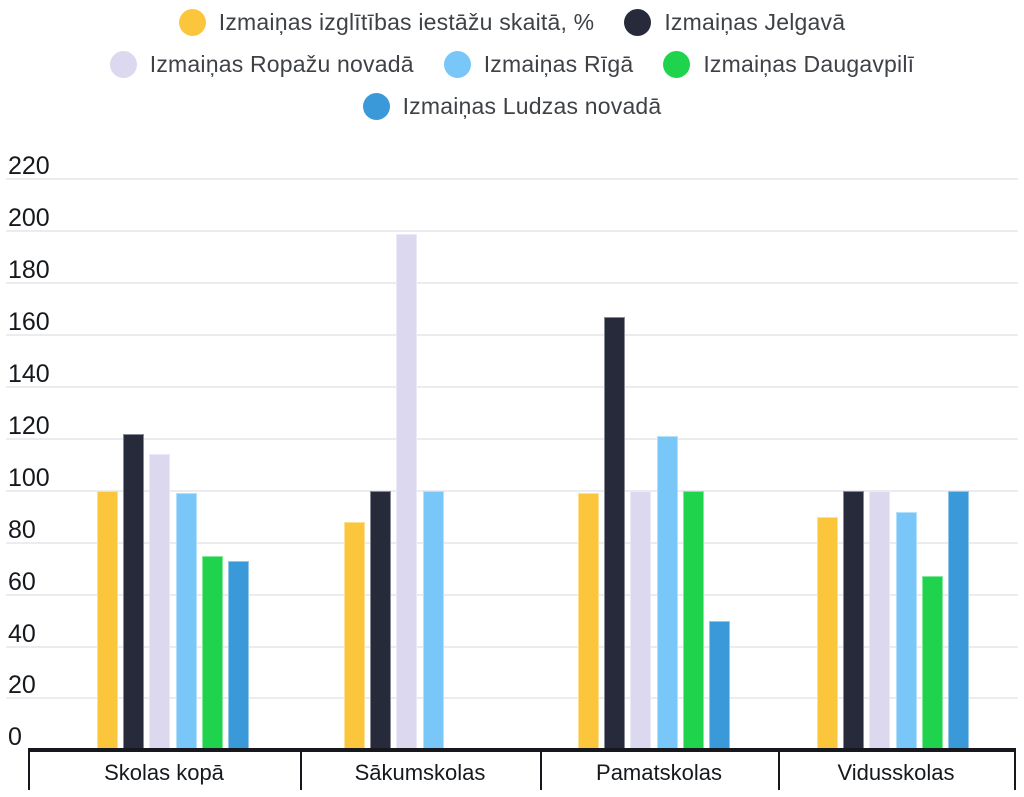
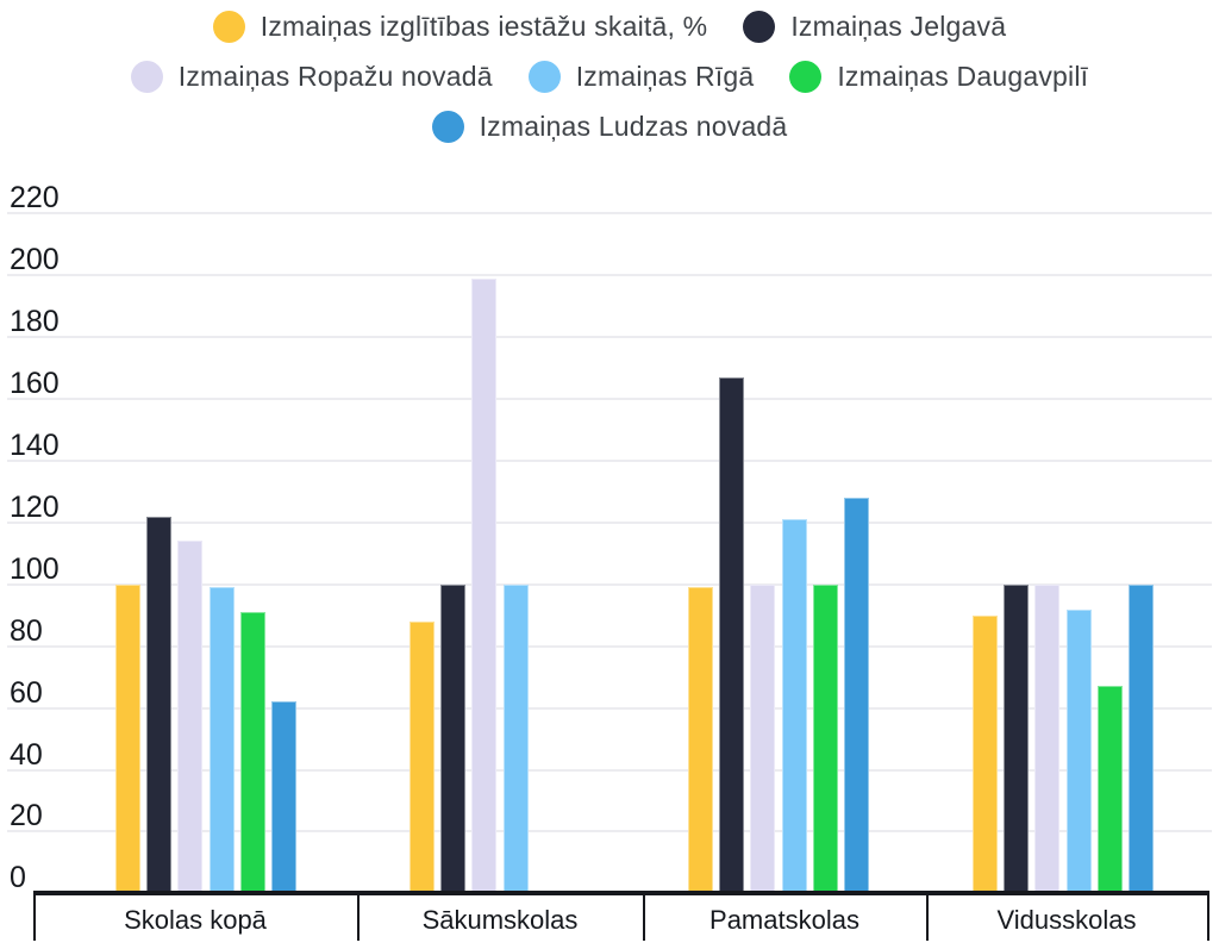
Izmaiņas Daugavpilī/Skolas kopā: 75 -> 91
Izmaiņas Ludzas novadā/Skolas kopā: 73 -> 62
Izmaiņas Ludzas novadā/Pamatskolas: 50 -> 128
